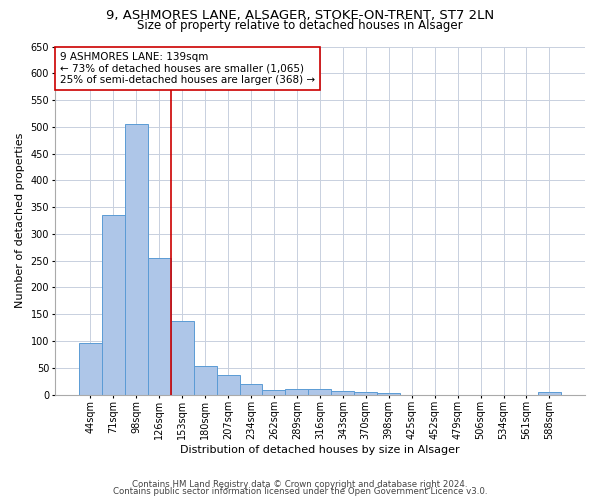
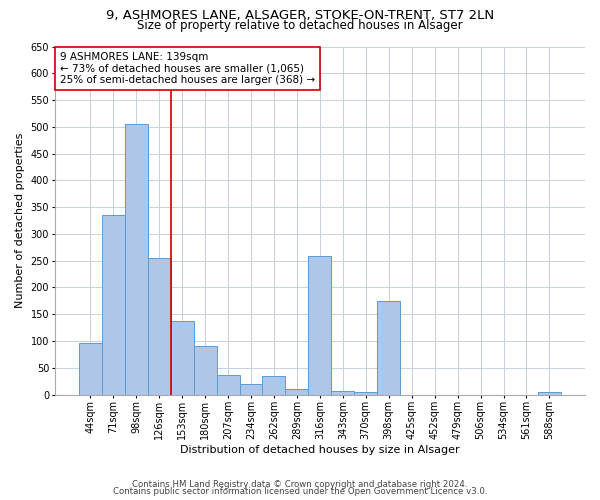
180sqm: 53 -> 90
262sqm: 8 -> 34
316sqm: 10 -> 258
398sqm: 3 -> 174
